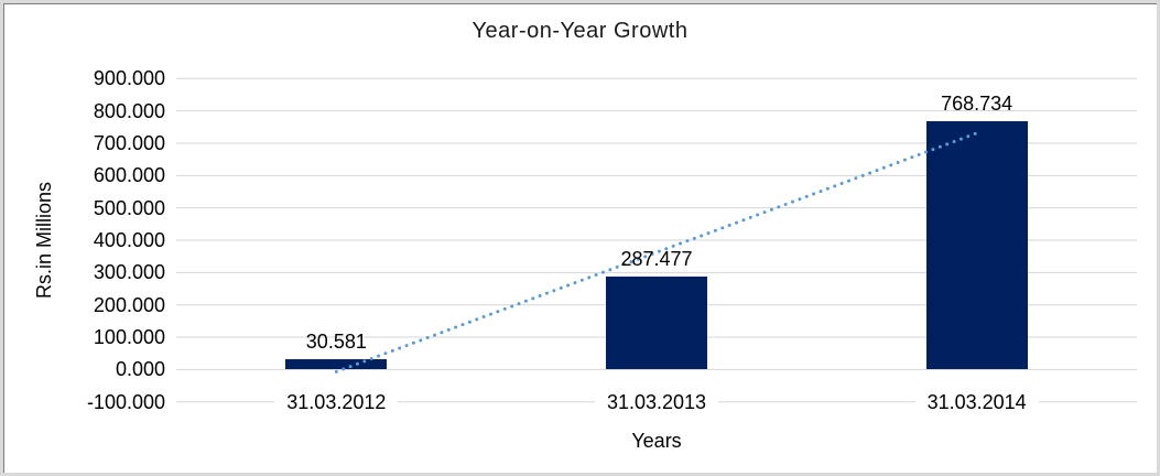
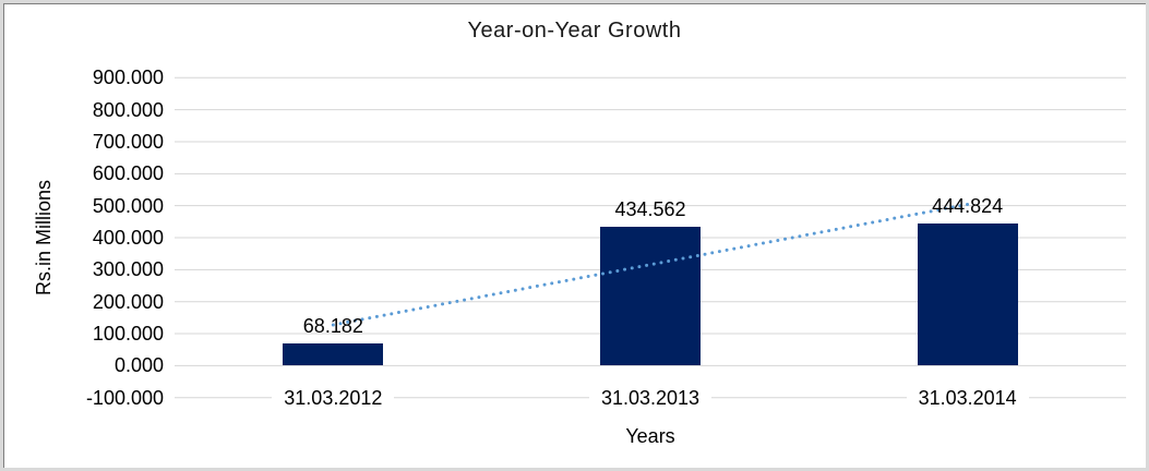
31.03.2012: 30.581 -> 68.182
31.03.2013: 287.477 -> 434.562
31.03.2014: 768.734 -> 444.824
